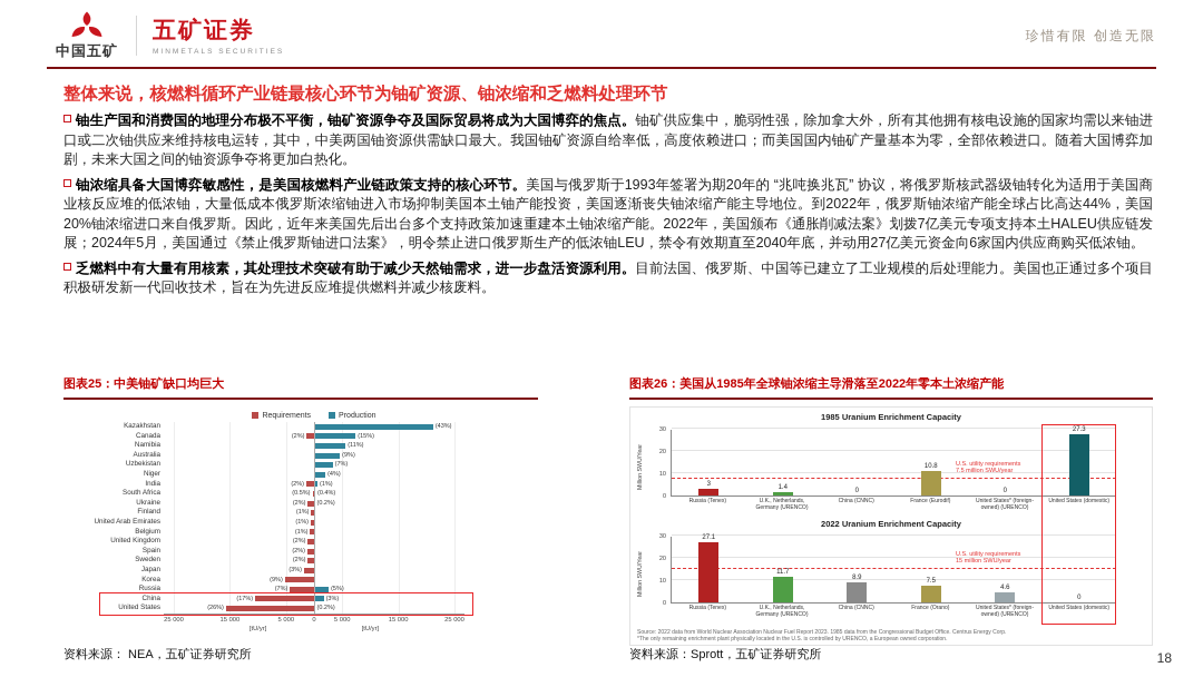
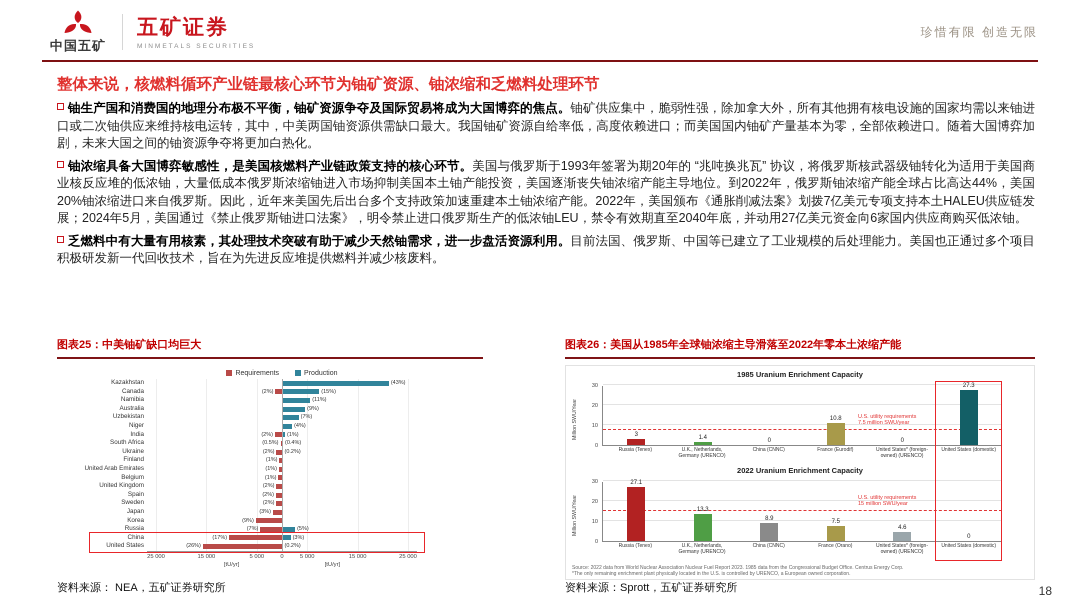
2022 Uranium Enrichment Capacity/U.K., Netherlands, Germany (URENCO): 11.7 -> 13.3
